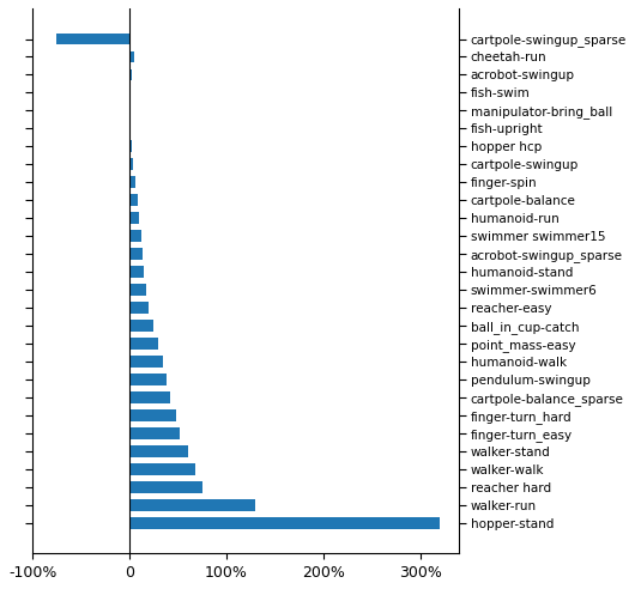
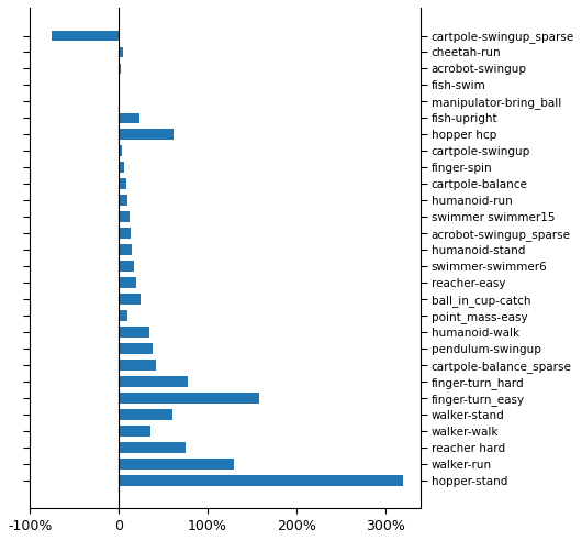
fish-upright: 1% -> 24%
hopper hcp: 2% -> 62%
point_mass-easy: 30% -> 10%
finger-turn_hard: 48% -> 78%
finger-turn_easy: 52% -> 158%
walker-walk: 68% -> 36%
